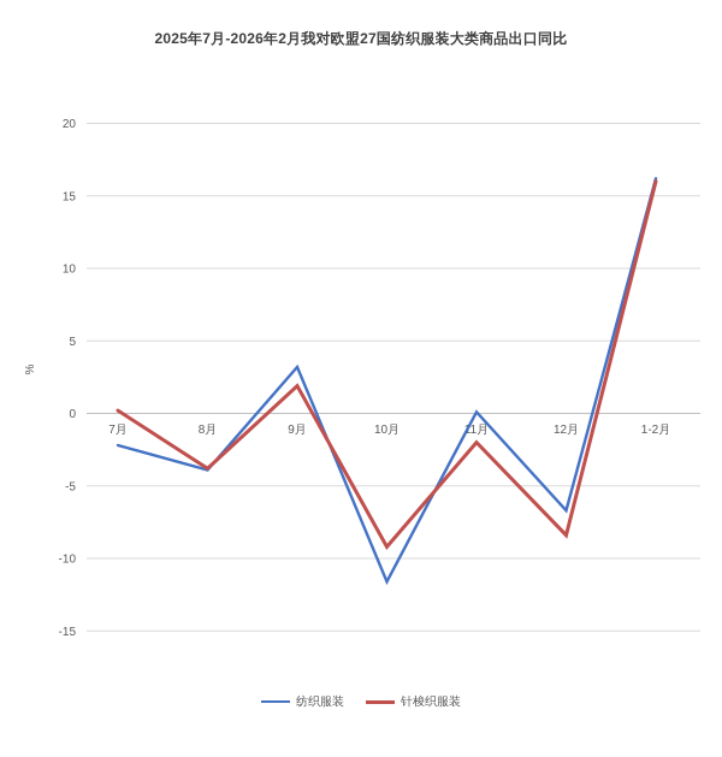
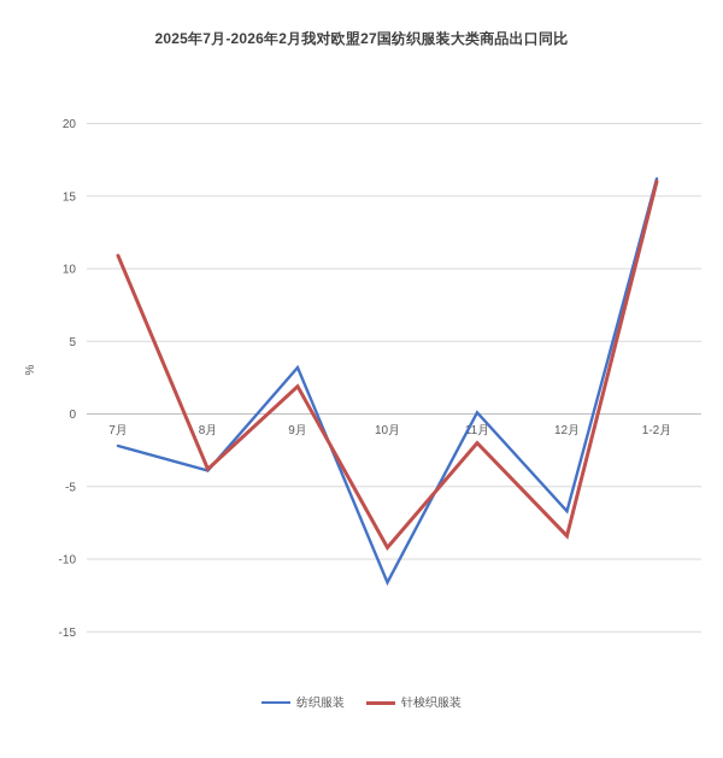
针梭织服装/7月: 0.2 -> 10.9
